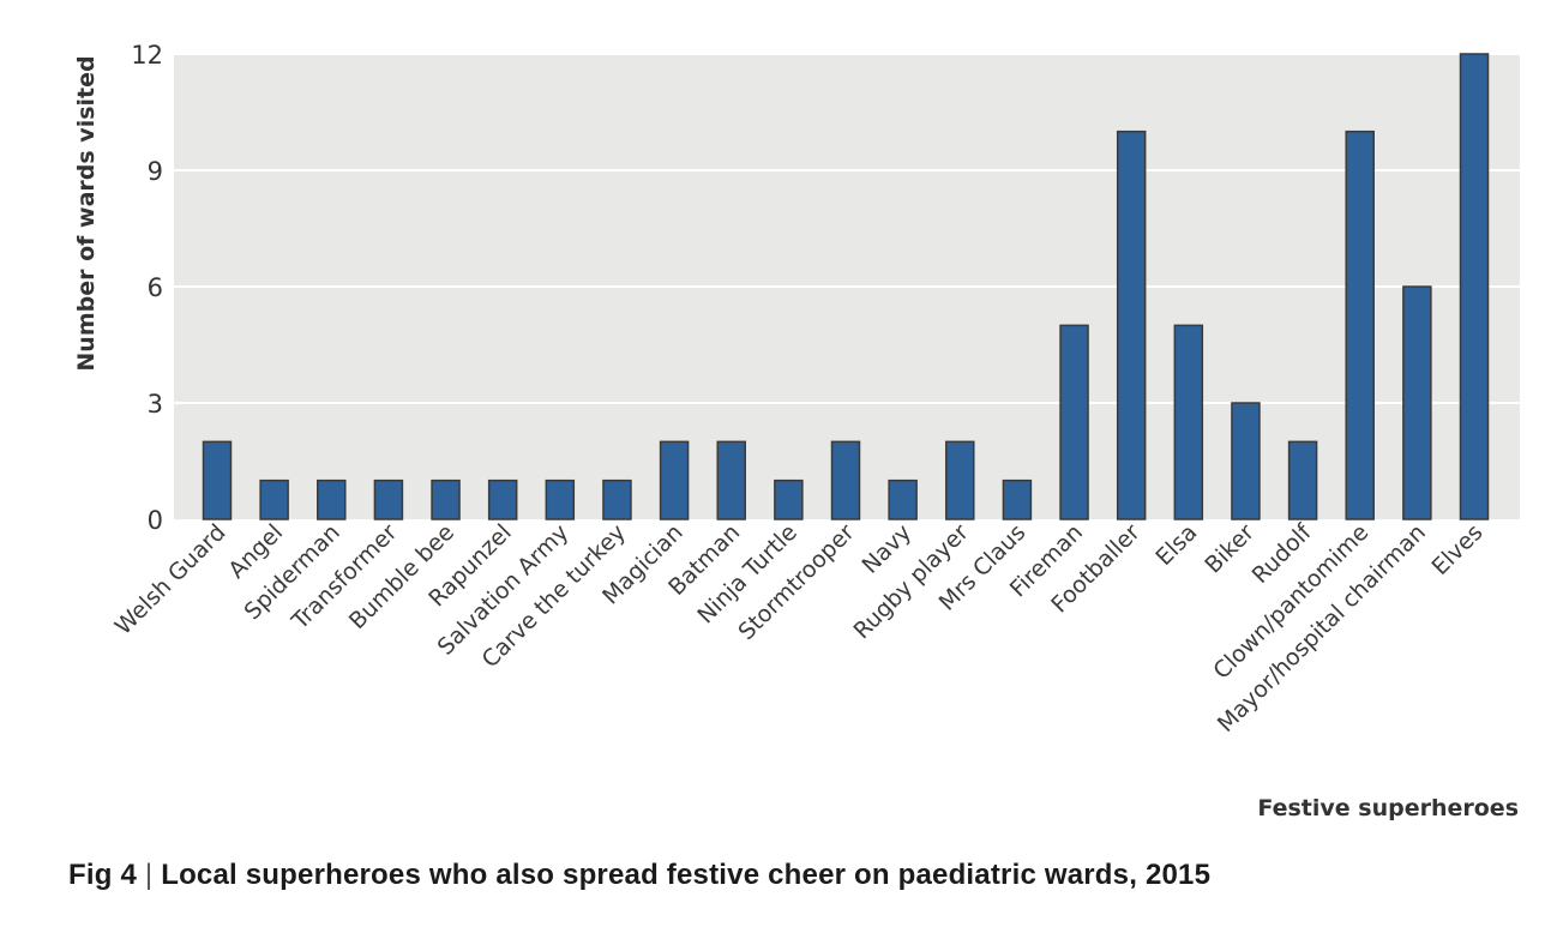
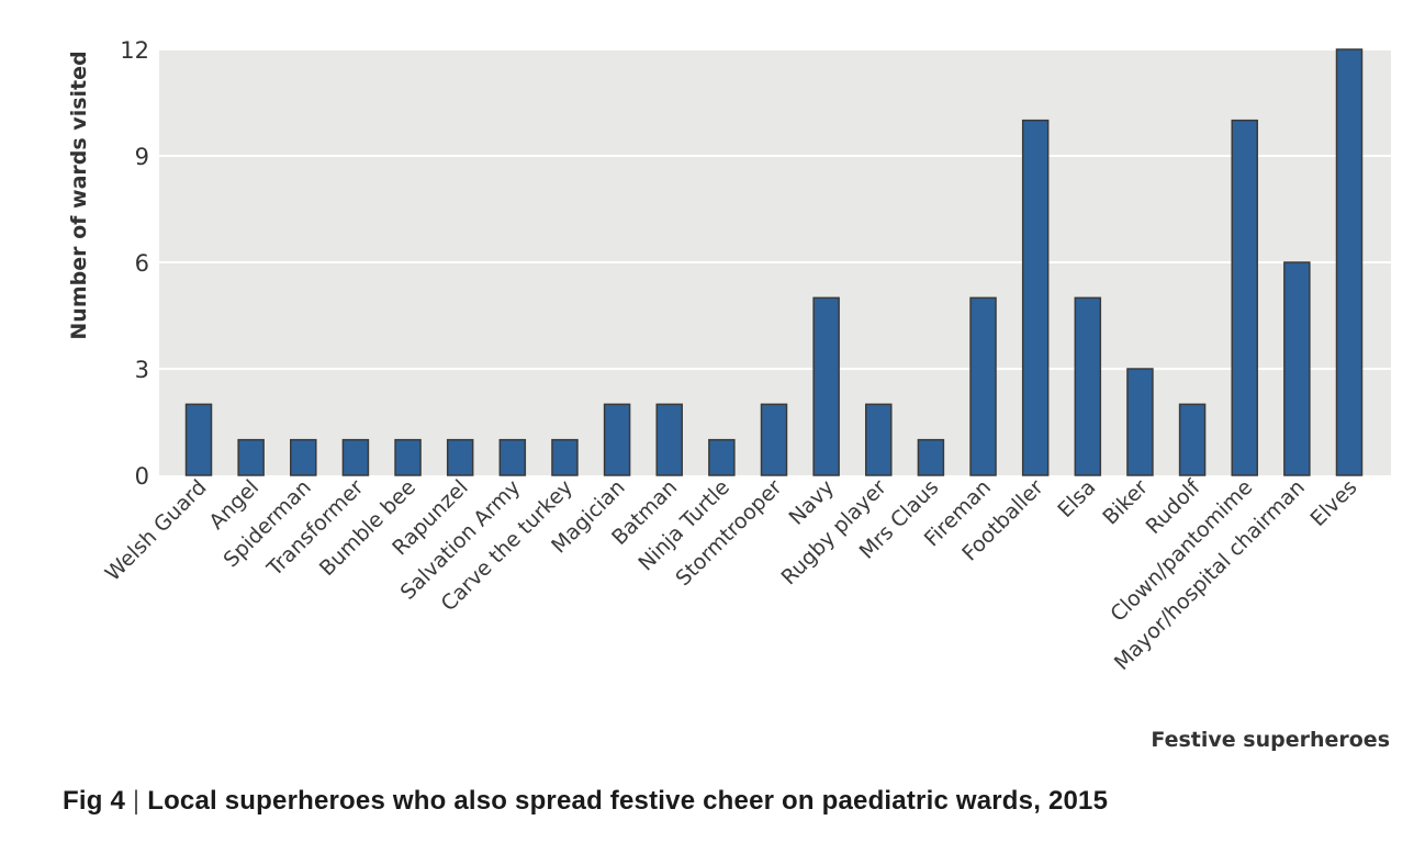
Navy: 1 -> 5
